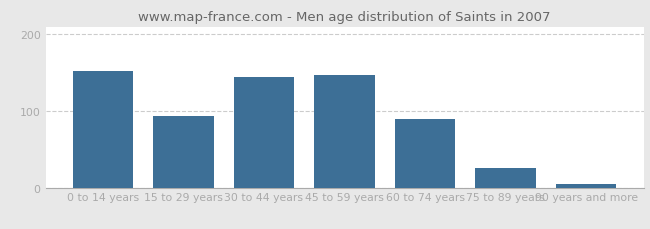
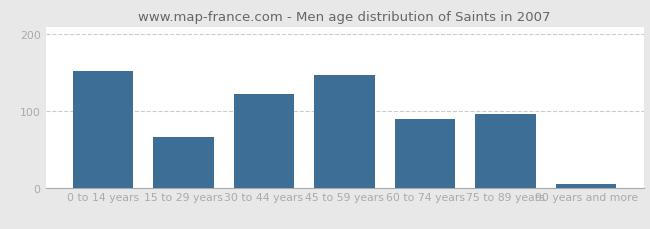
15 to 29 years: 93 -> 66
30 to 44 years: 144 -> 122
75 to 89 years: 25 -> 96
